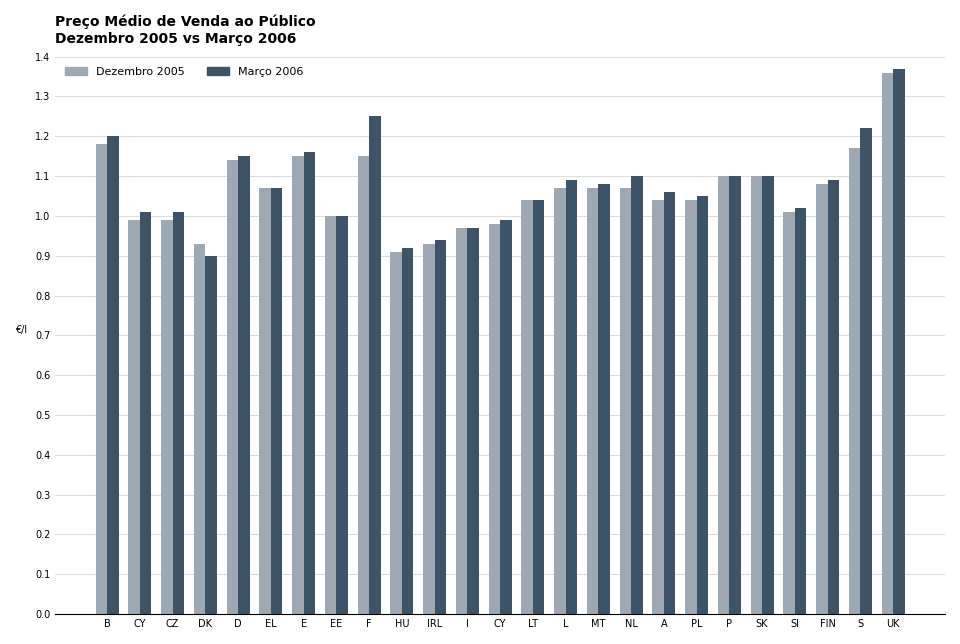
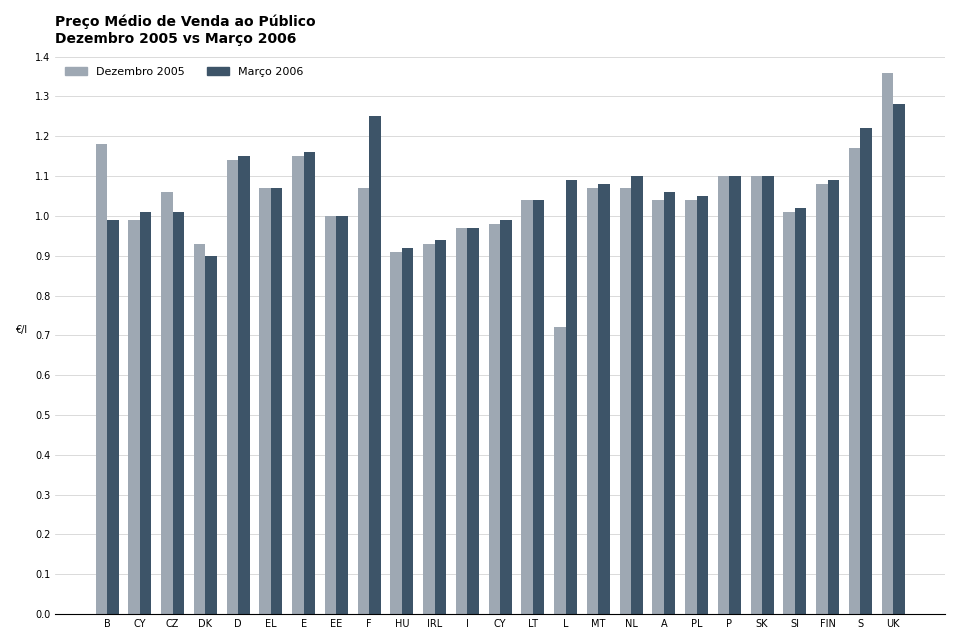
Março 2006/B: 1.20 -> 0.99
Dezembro 2005/CZ: 0.99 -> 1.06
Dezembro 2005/F: 1.15 -> 1.07
Dezembro 2005/L: 1.07 -> 0.72
Março 2006/UK: 1.37 -> 1.28
